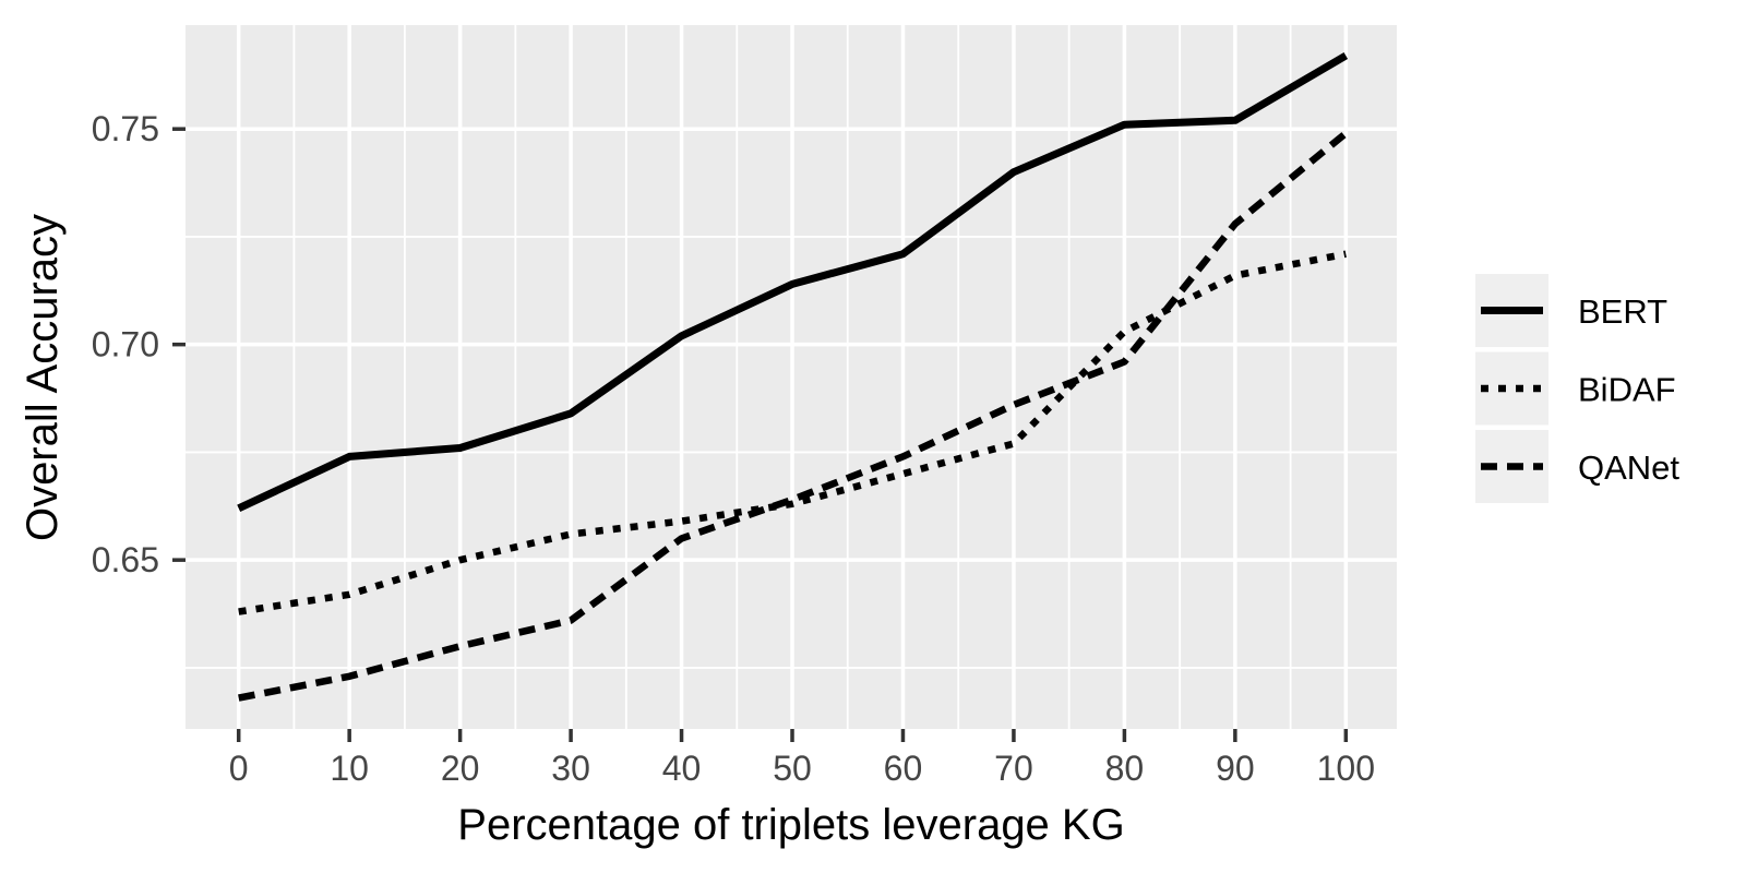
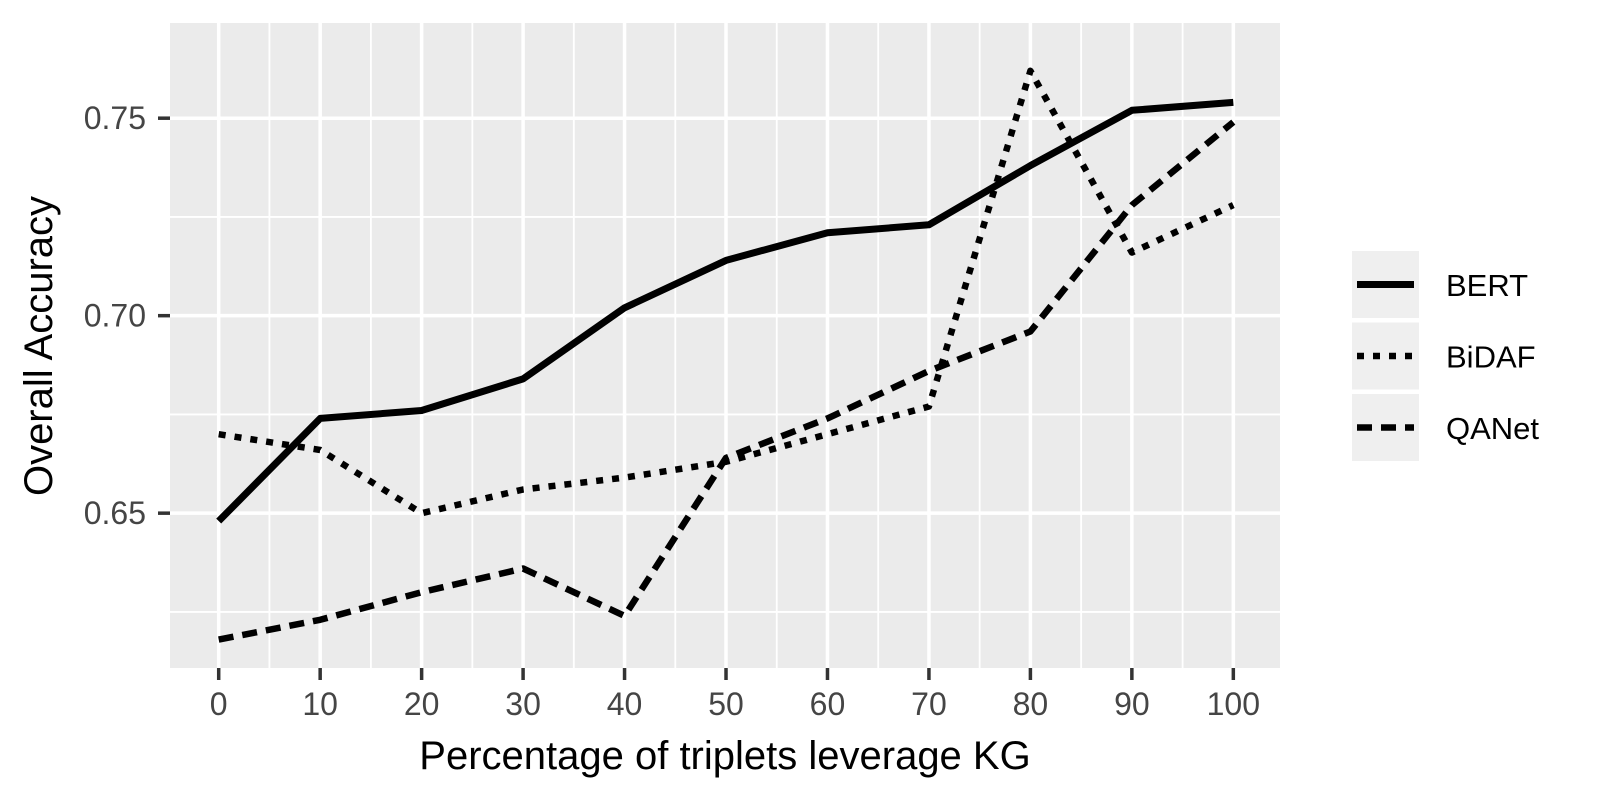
BERT/0: 0.662 -> 0.648
BiDAF/0: 0.638 -> 0.670
BiDAF/10: 0.642 -> 0.666
QANet/40: 0.655 -> 0.624
BERT/70: 0.740 -> 0.723
BERT/80: 0.751 -> 0.738
BiDAF/80: 0.703 -> 0.762
BERT/100: 0.767 -> 0.754
BiDAF/100: 0.721 -> 0.728
